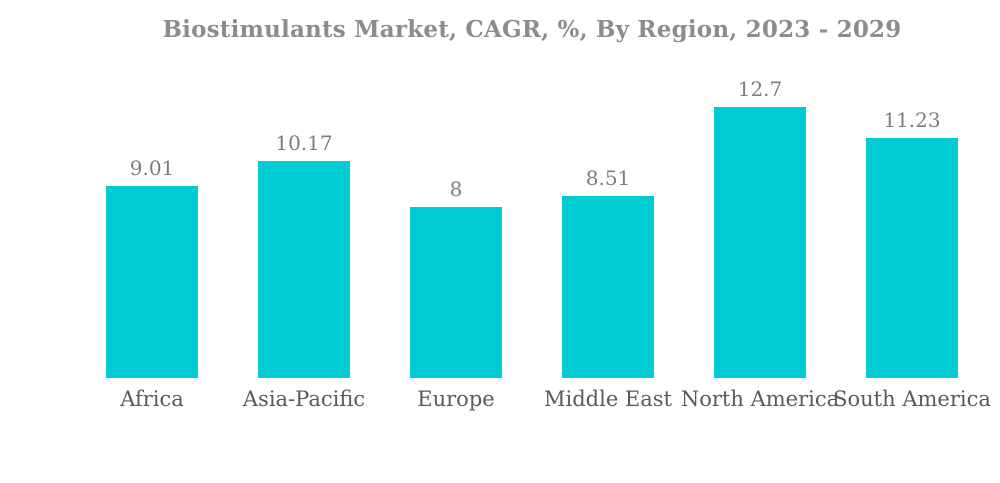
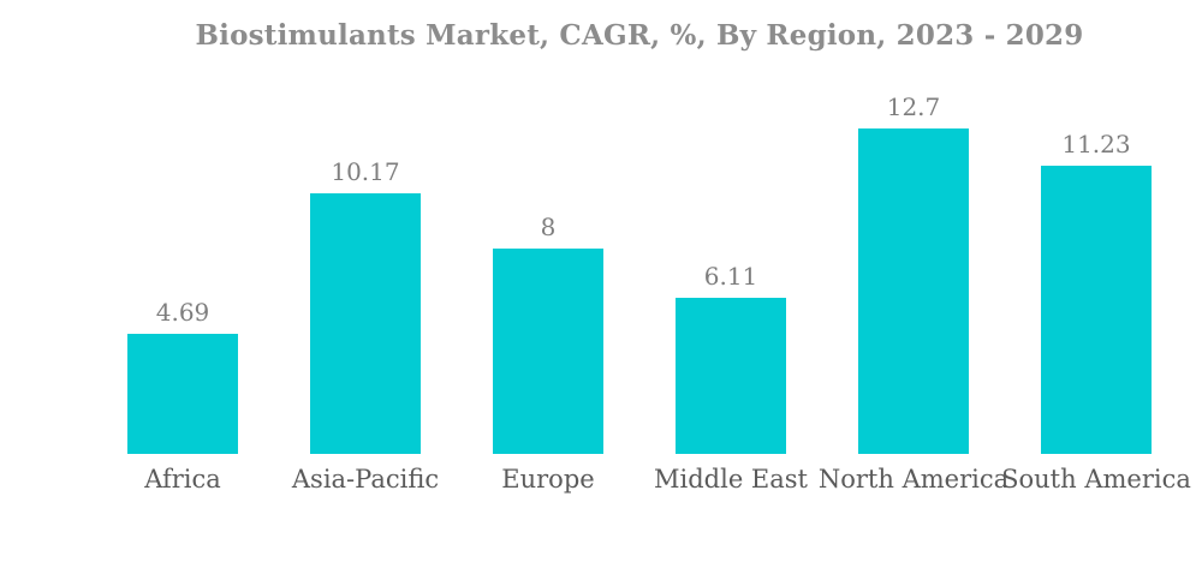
Africa: 9.01 -> 4.69
Middle East: 8.51 -> 6.11
